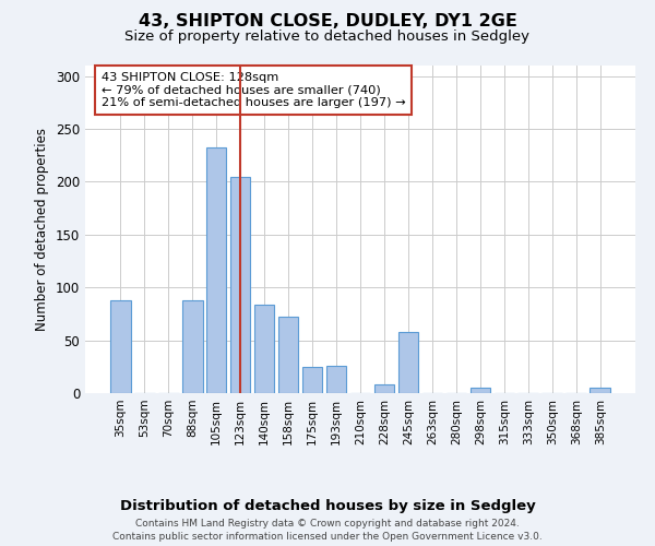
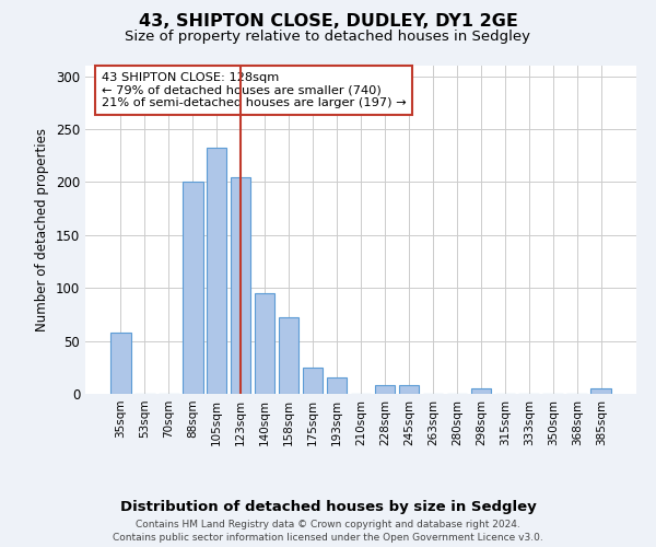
35sqm: 88 -> 58
88sqm: 88 -> 200
140sqm: 84 -> 95
193sqm: 26 -> 16
245sqm: 58 -> 8
